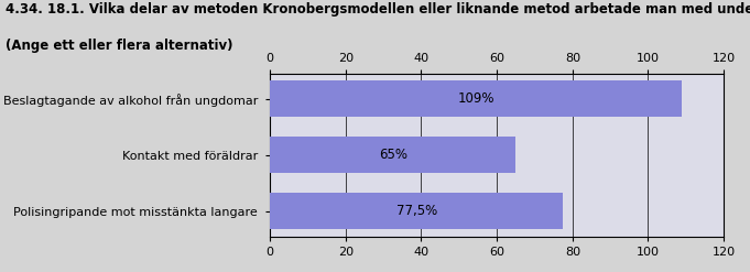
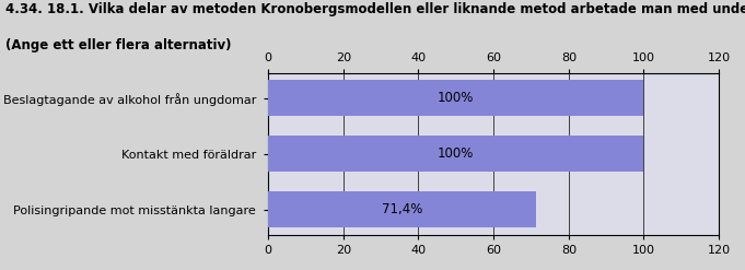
Beslagtagande av alkohol från ungdomar: 109% -> 100%
Kontakt med föräldrar: 65% -> 100%
Polisingripande mot misstänkta langare: 77,5% -> 71,4%
